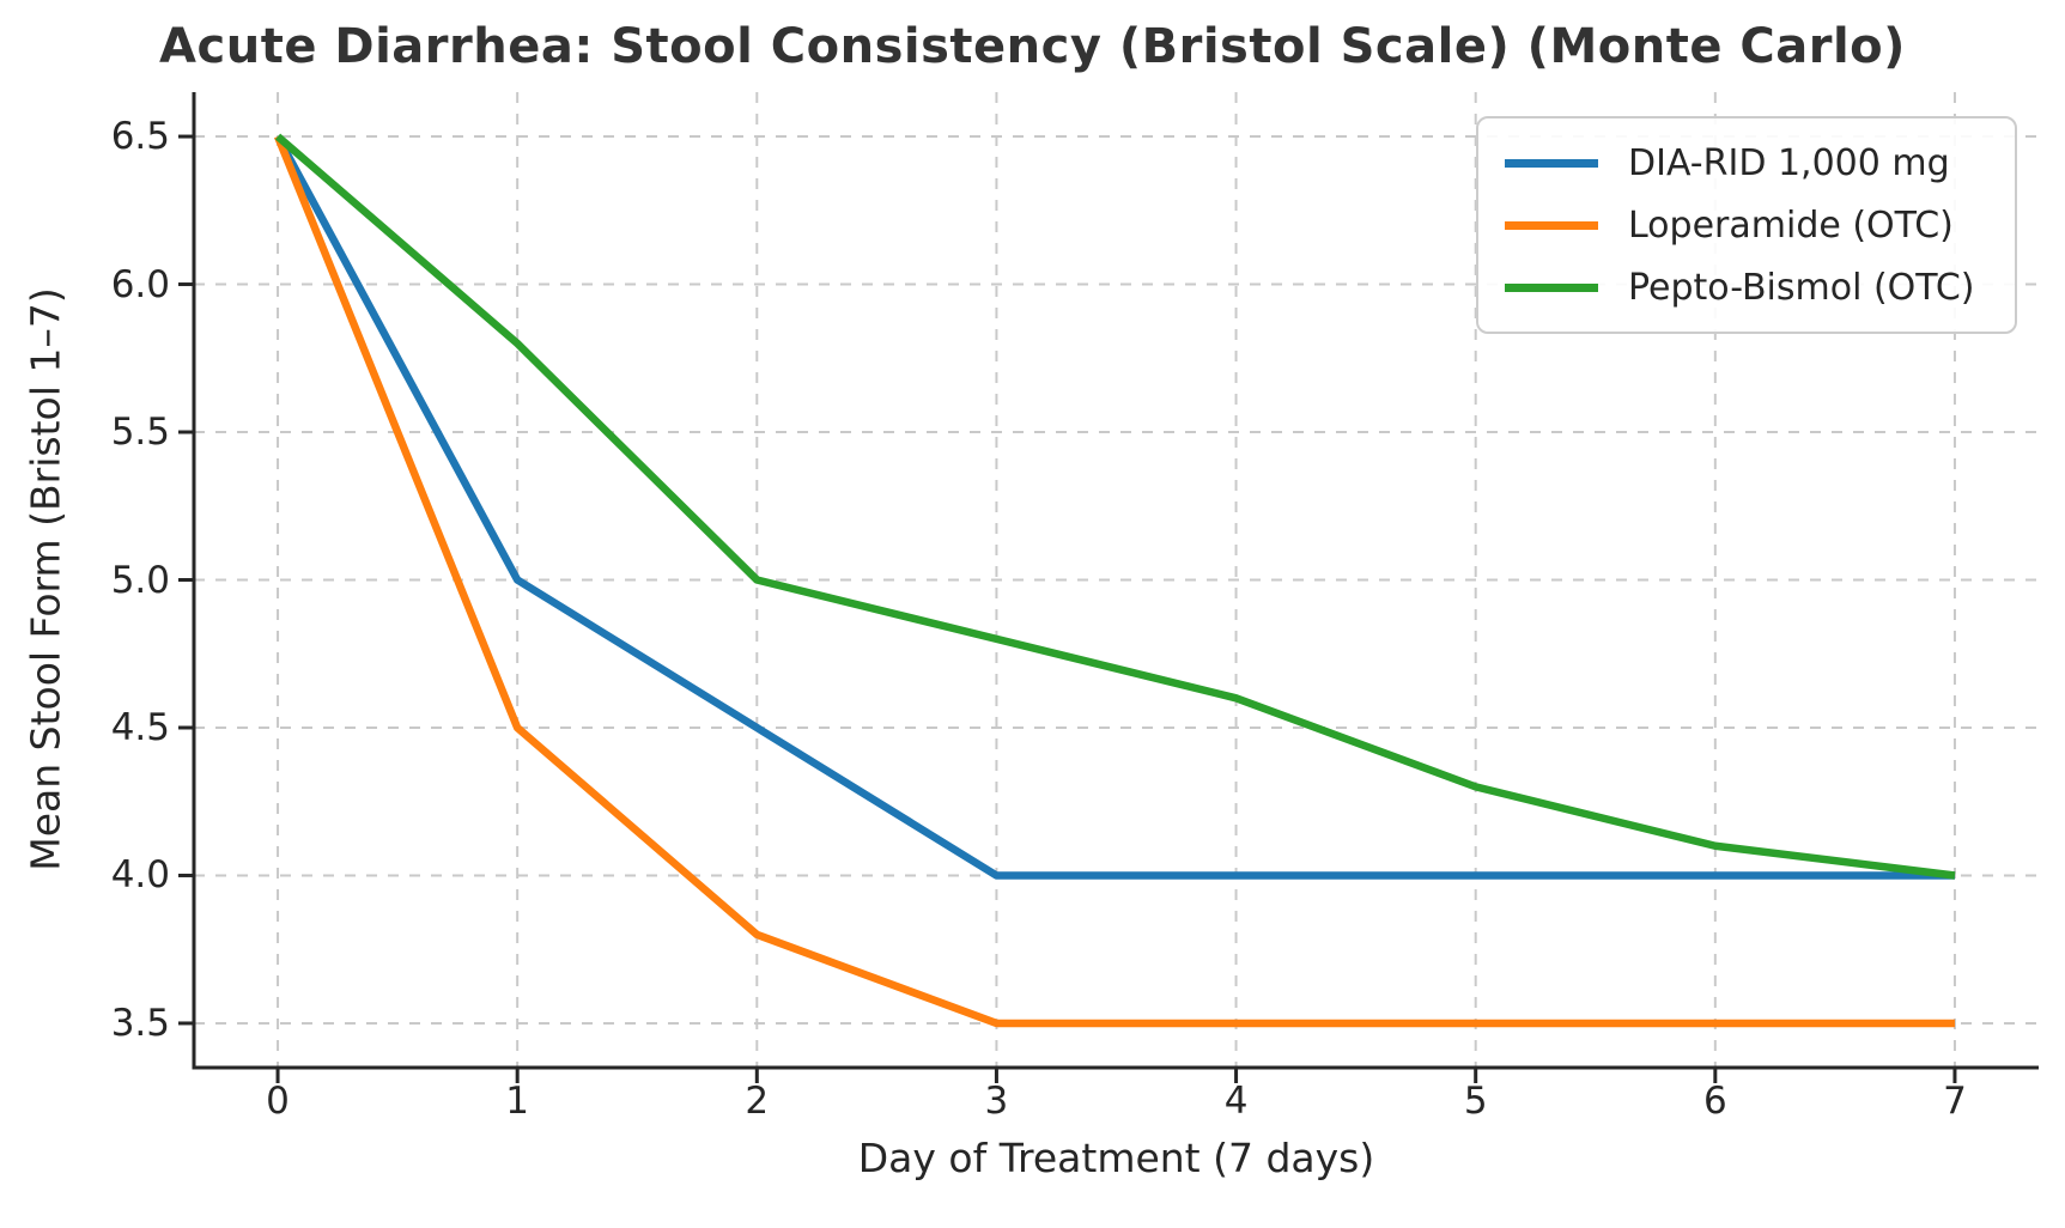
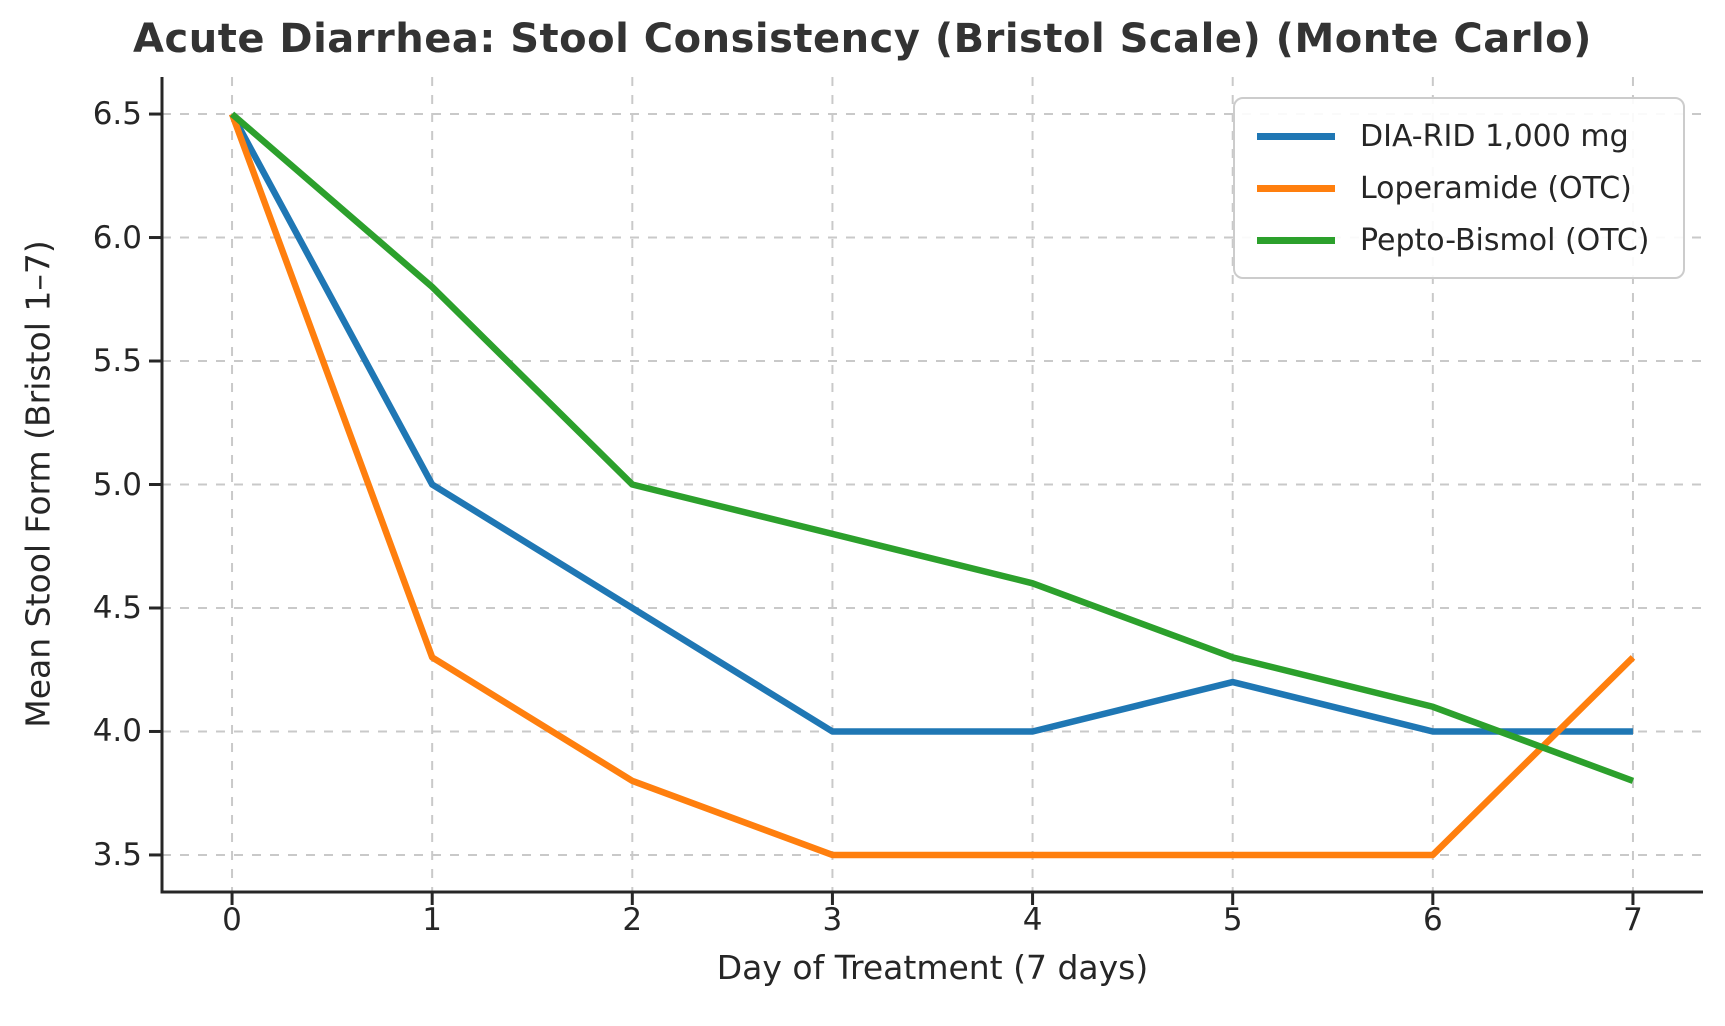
Loperamide (OTC)/1: 4.5 -> 4.3
DIA-RID 1,000 mg/5: 4.0 -> 4.2
Loperamide (OTC)/7: 3.5 -> 4.3
Pepto-Bismol (OTC)/7: 4.0 -> 3.8
